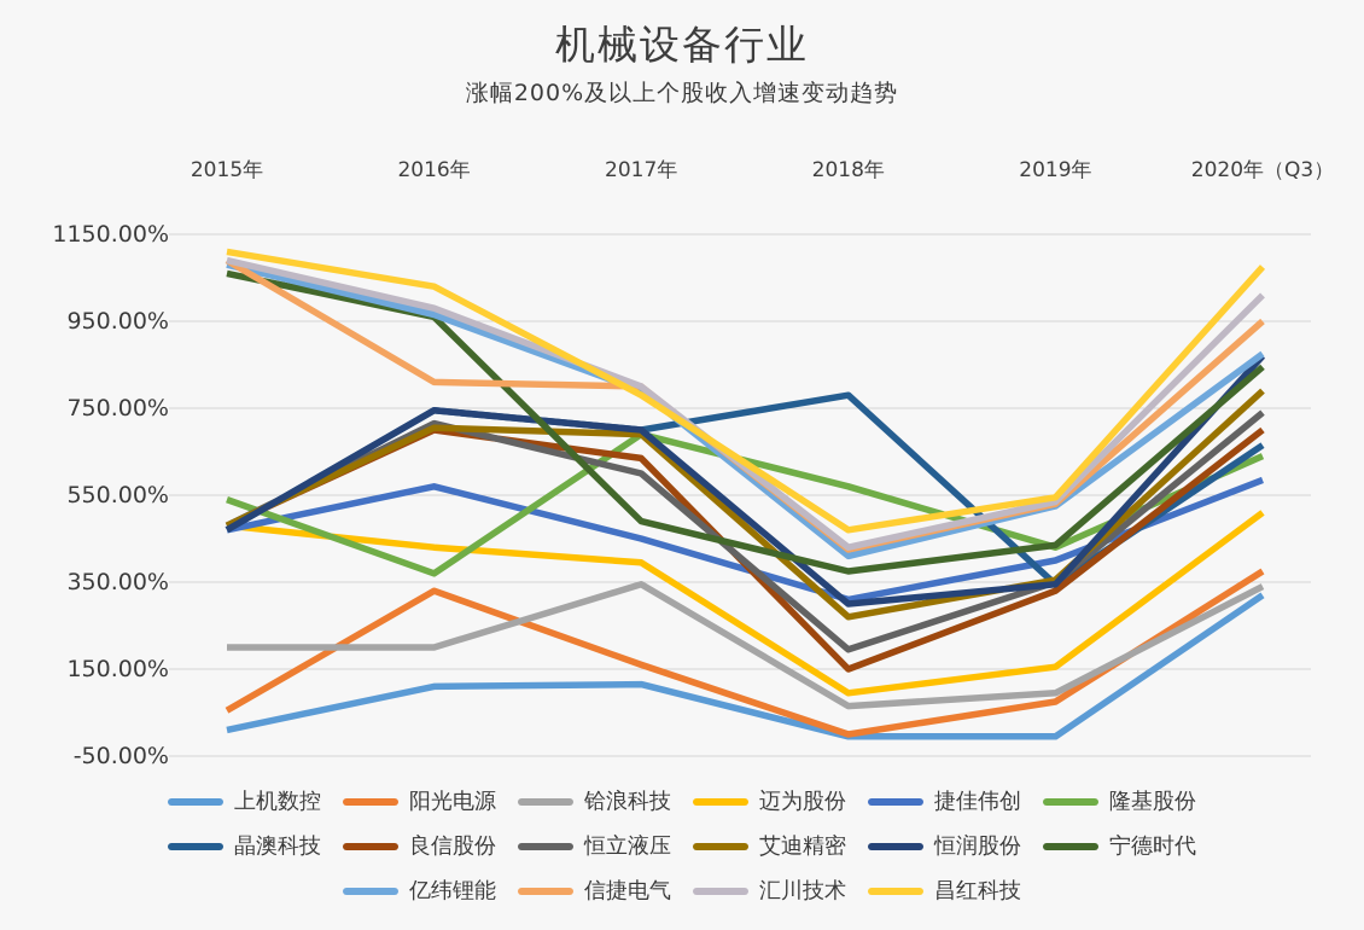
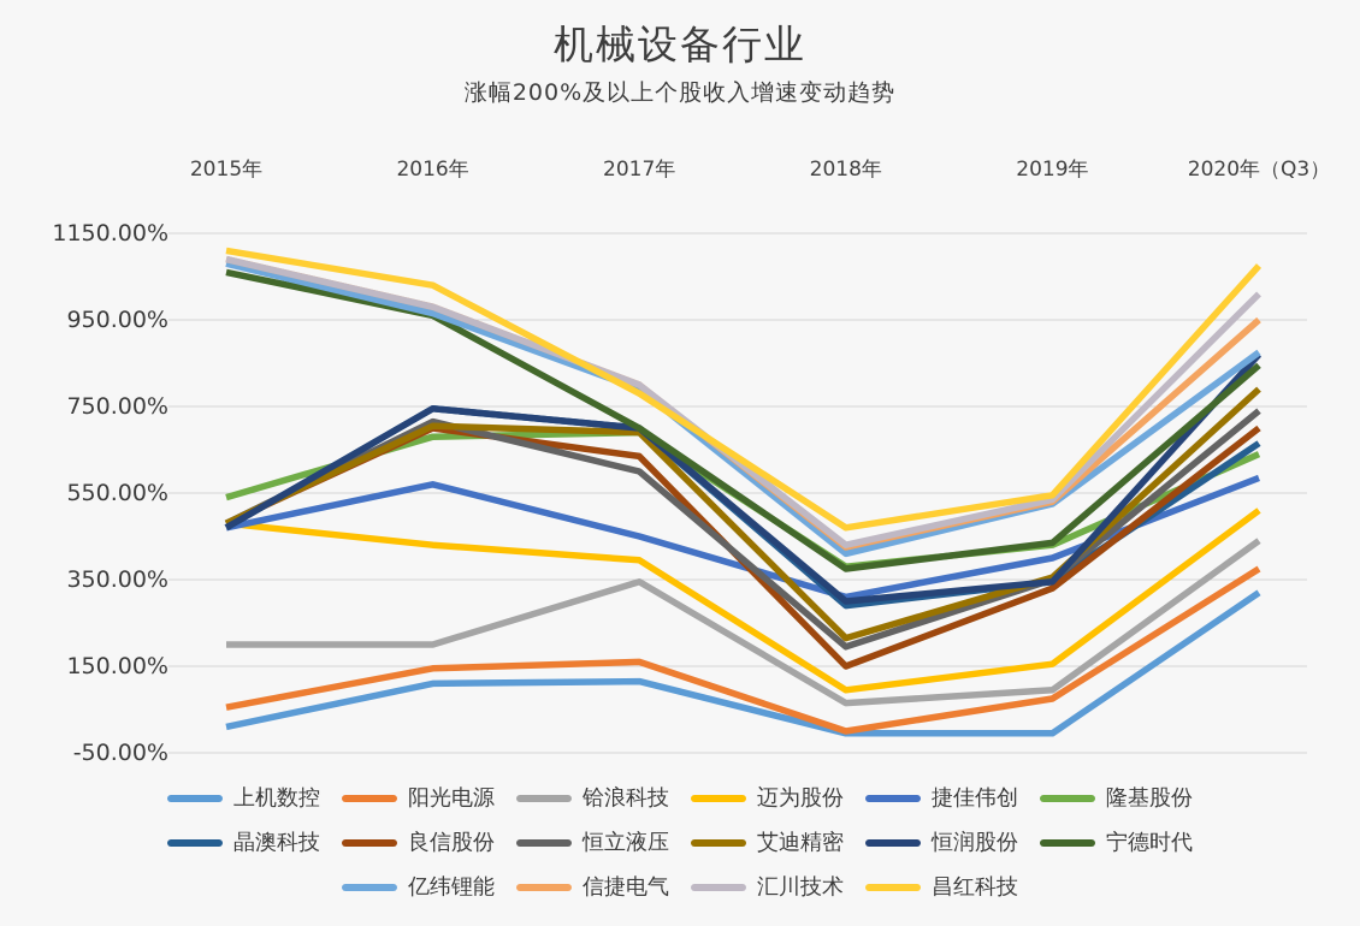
阳光电源/2016年: 330% -> 140%
隆基股份/2016年: 370% -> 680%
信捷电气/2016年: 810% -> 980%
宁德时代/2017年: 490% -> 700%
隆基股份/2018年: 570% -> 380%
晶澳科技/2018年: 780% -> 290%
艾迪精密/2018年: 270% -> 220%
铪浪科技/2020年（Q3）: 340% -> 440%
